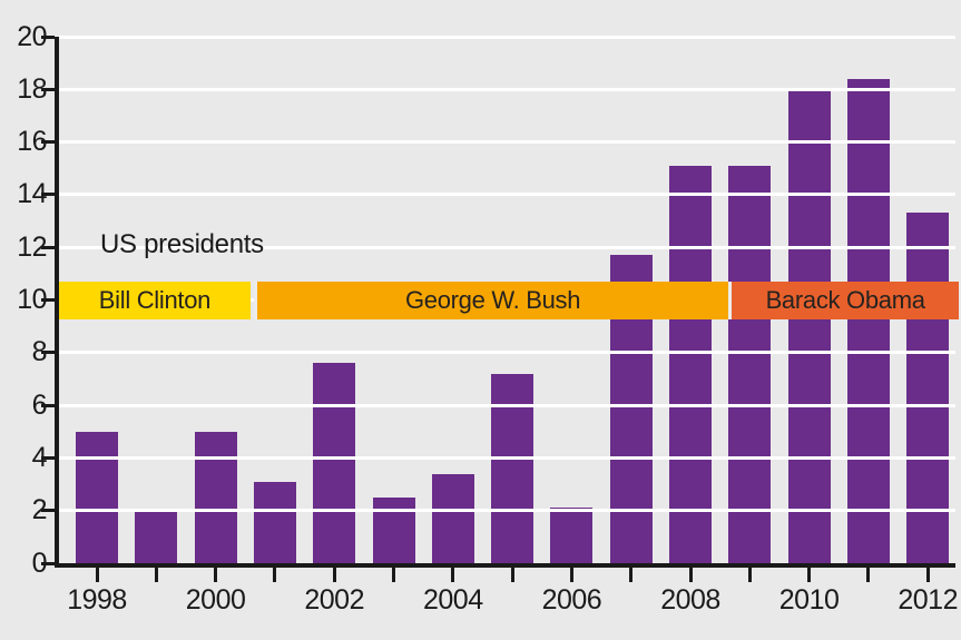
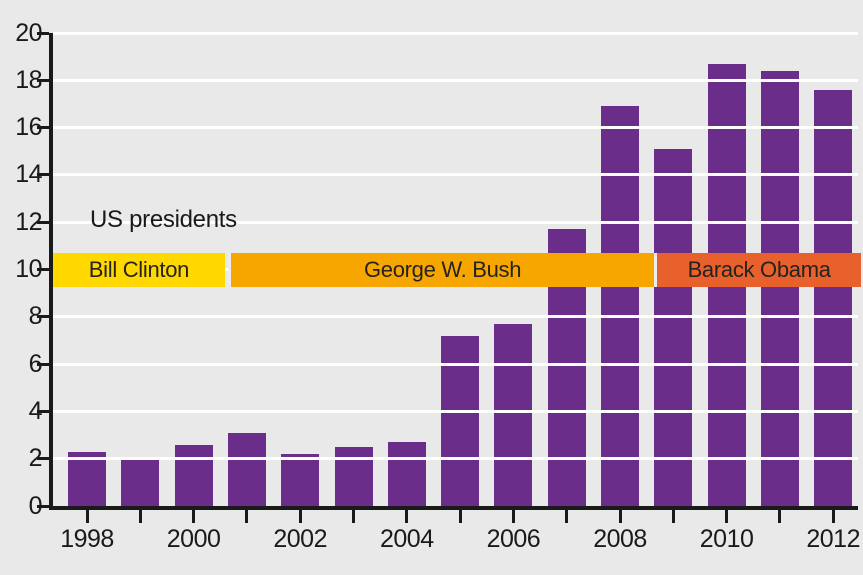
1998: 5.0 -> 2.3
2000: 5.0 -> 2.6
2002: 7.6 -> 2.2
2004: 3.4 -> 2.7
2006: 2.1 -> 7.7
2008: 15.1 -> 16.9
2010: 18.0 -> 18.7
2012: 13.3 -> 17.6
